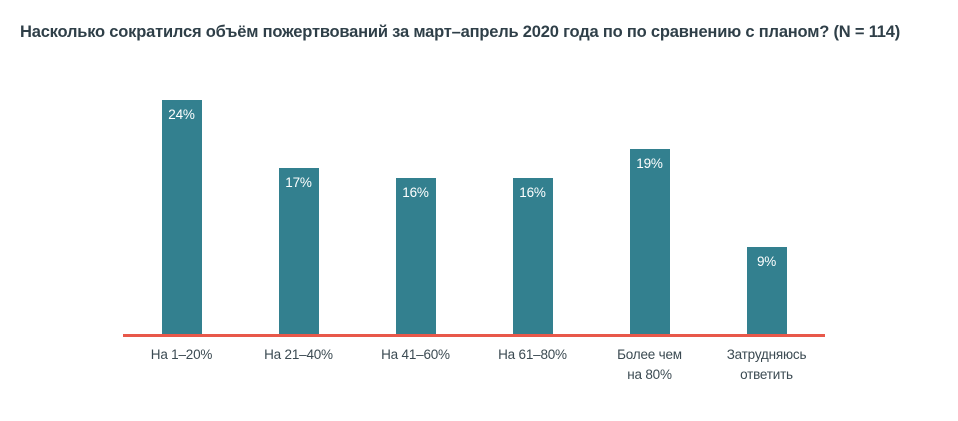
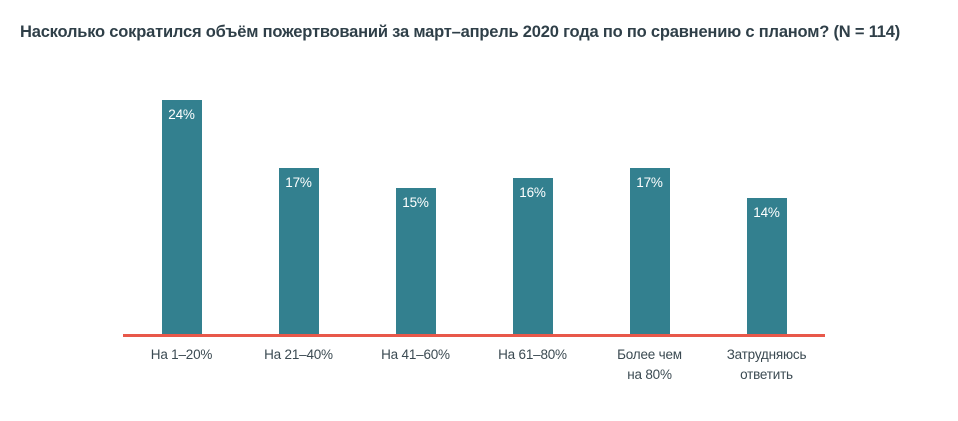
На 41–60%: 16% -> 15%
Более чем на 80%: 19% -> 17%
Затрудняюсь ответить: 9% -> 14%
